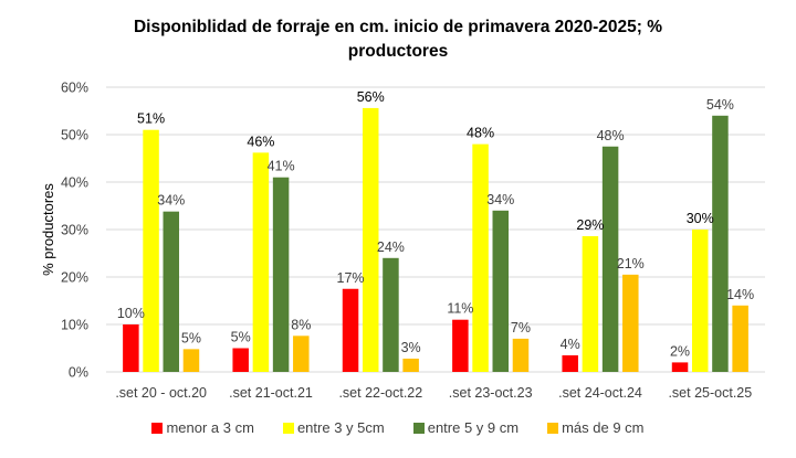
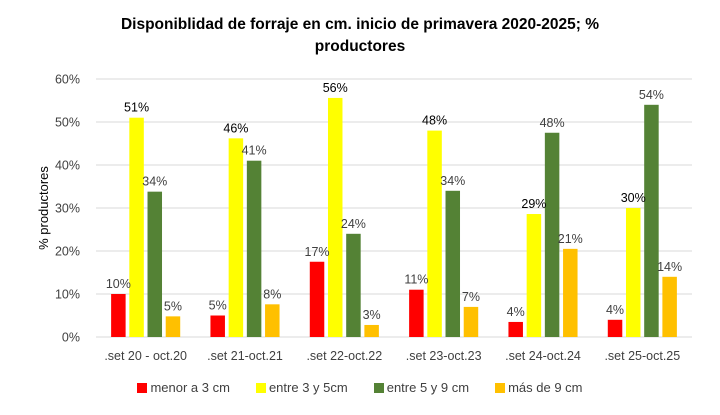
menor a 3 cm/.set 25-oct.25: 2% -> 4%
